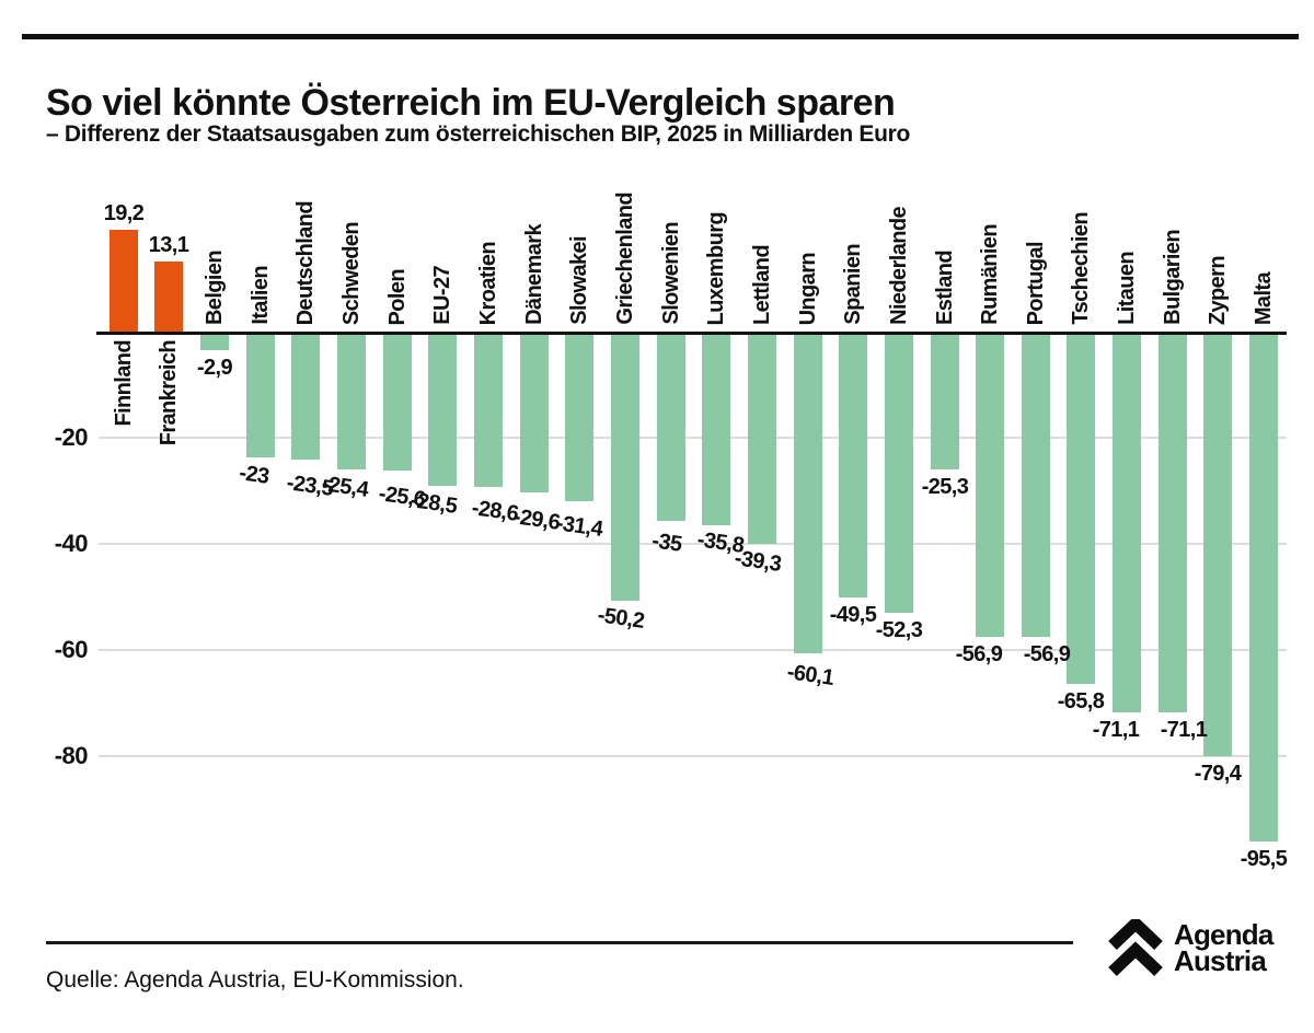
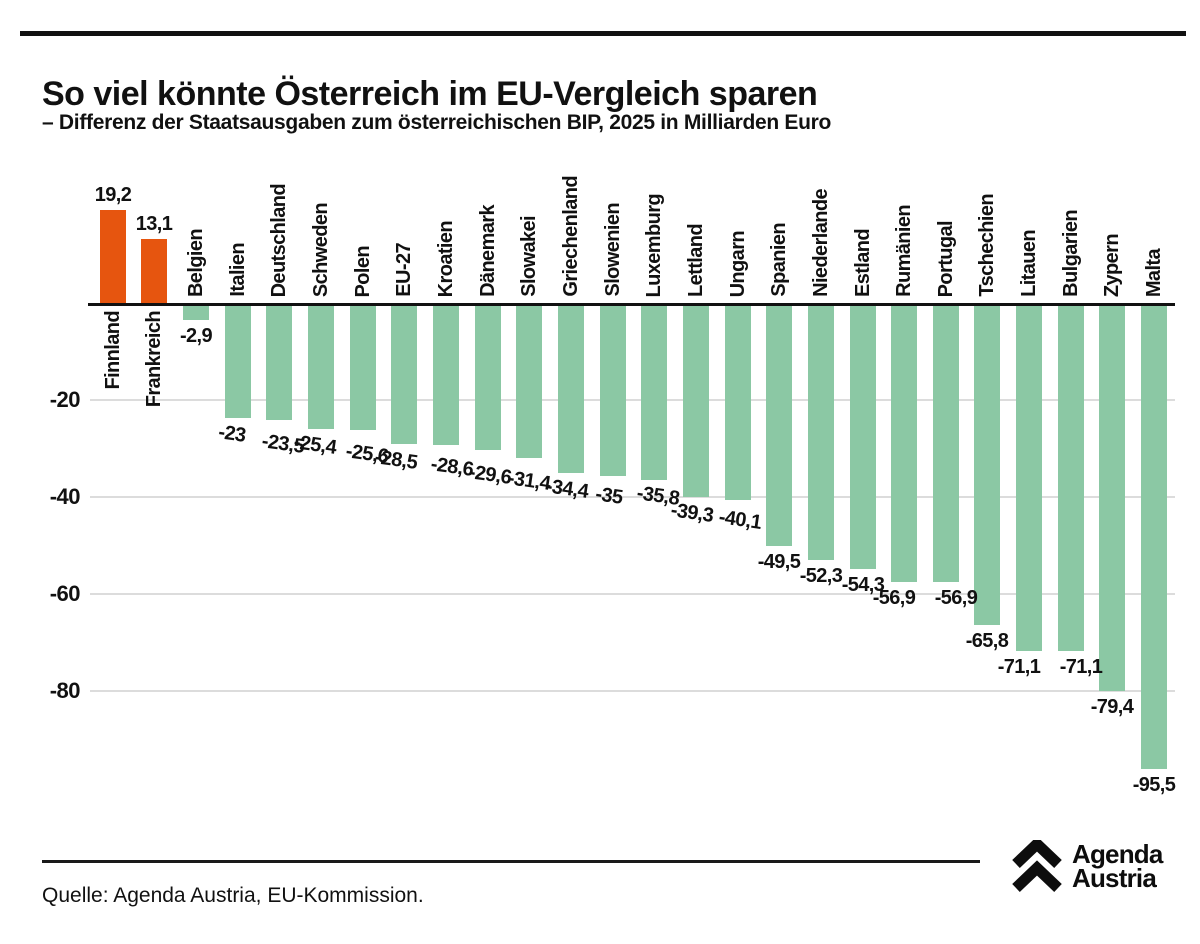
Griechenland: -50,2 -> -34,4
Ungarn: -60,1 -> -40,1
Estland: -25,3 -> -54,3
